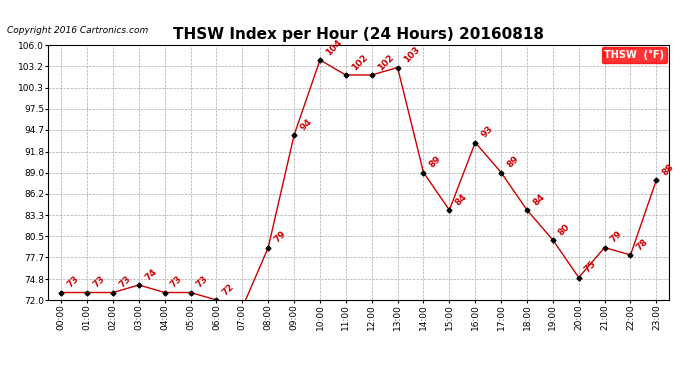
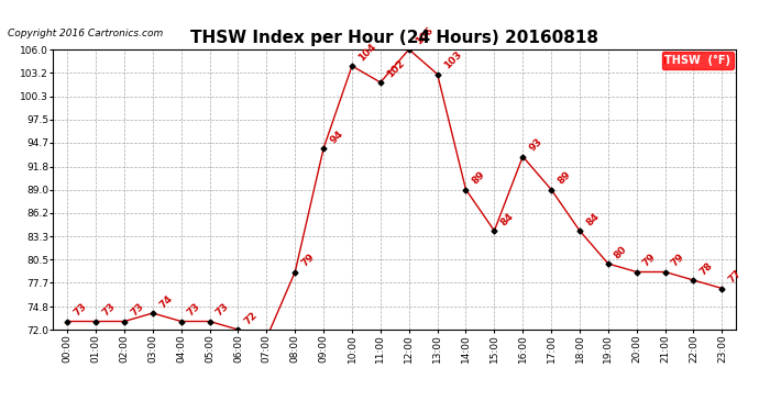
12:00: 102 -> 106
20:00: 75 -> 79
23:00: 88 -> 77
